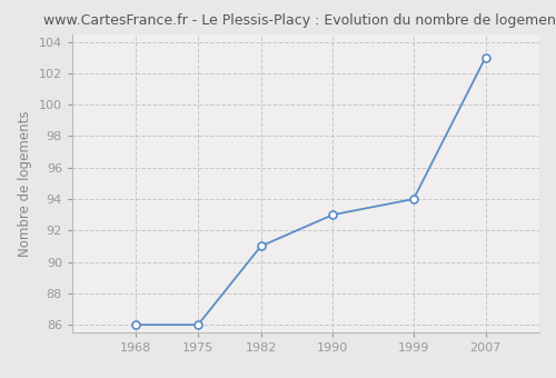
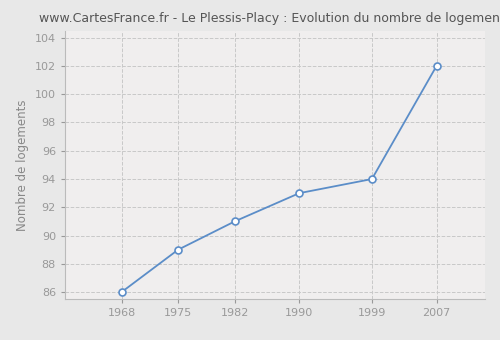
1975: 86 -> 89
2007: 103 -> 102
